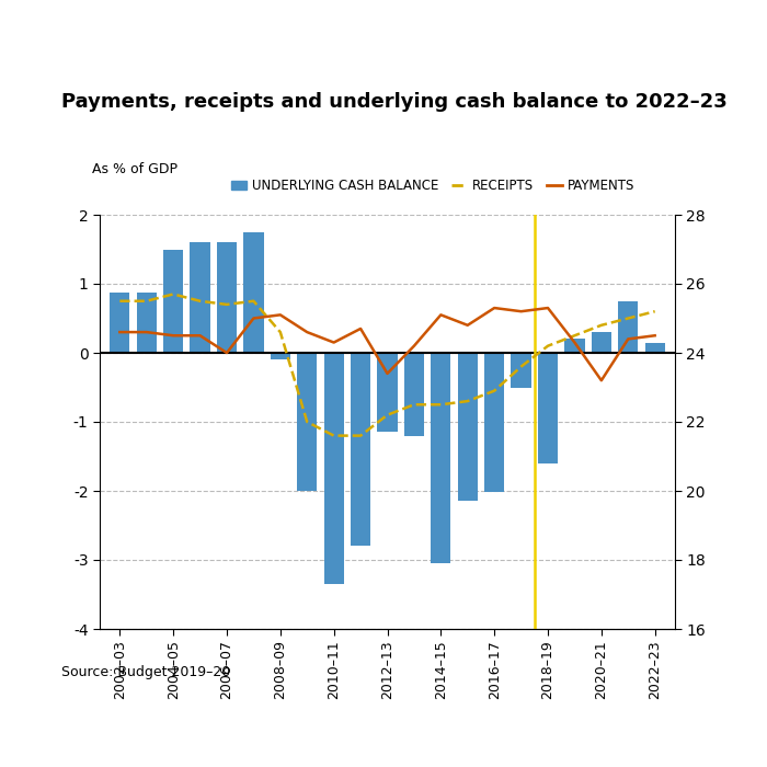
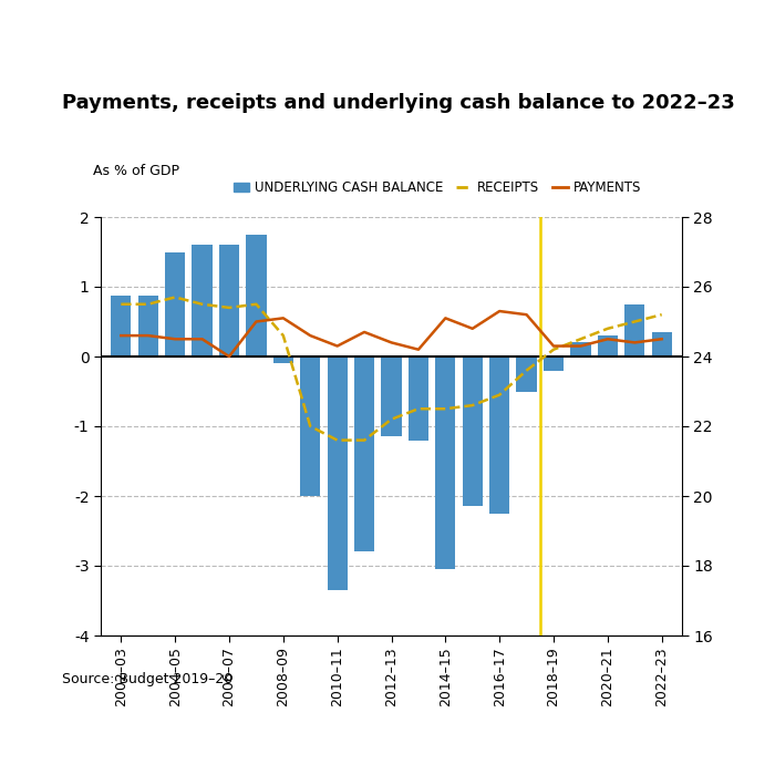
PAYMENTS/2012–13: 23.4 -> 24.4
UNDERLYING CASH BALANCE/2016–17: -2.02 -> -2.25
UNDERLYING CASH BALANCE/2018–19: -1.60 -> -0.20
PAYMENTS/2018–19: 25.3 -> 24.3
PAYMENTS/2020–21: 23.2 -> 24.5
UNDERLYING CASH BALANCE/2022–23: 0.14 -> 0.35
